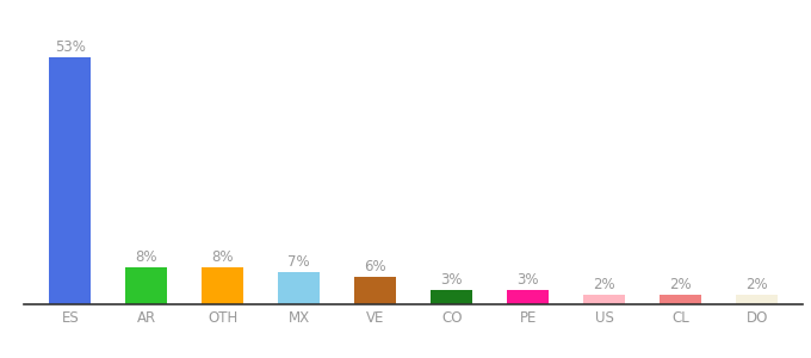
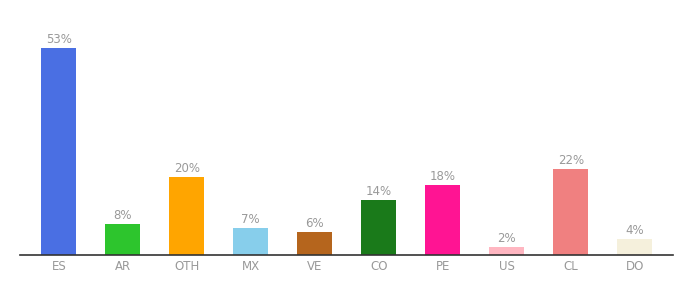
OTH: 8% -> 20%
CO: 3% -> 14%
PE: 3% -> 18%
CL: 2% -> 22%
DO: 2% -> 4%
